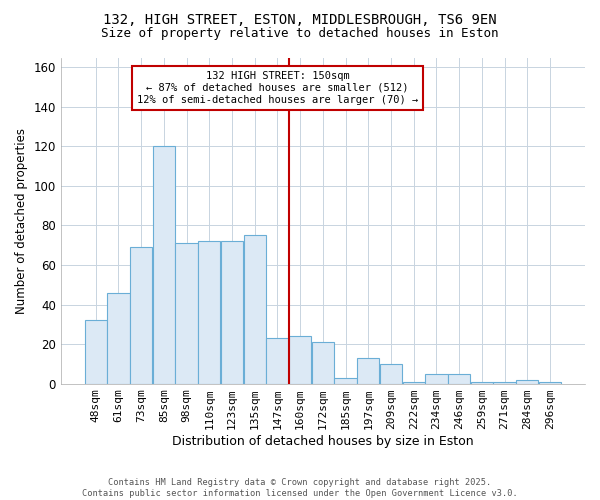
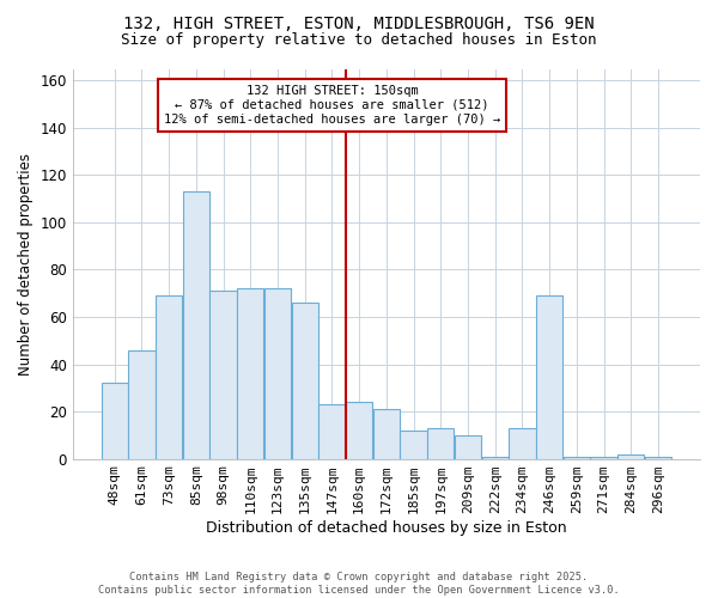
85sqm: 120 -> 113
135sqm: 75 -> 66
185sqm: 3 -> 12
234sqm: 5 -> 13
246sqm: 5 -> 69
